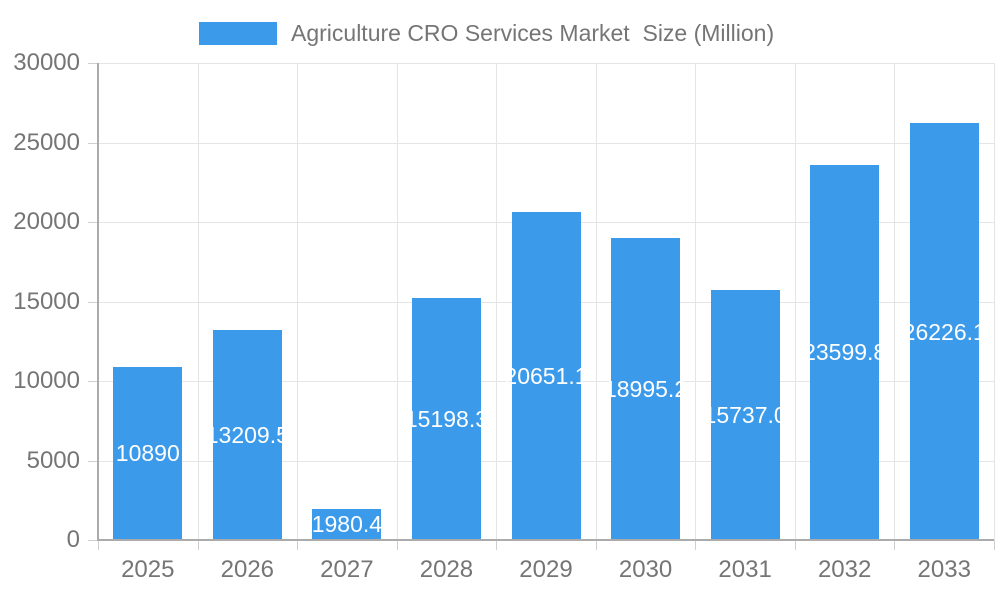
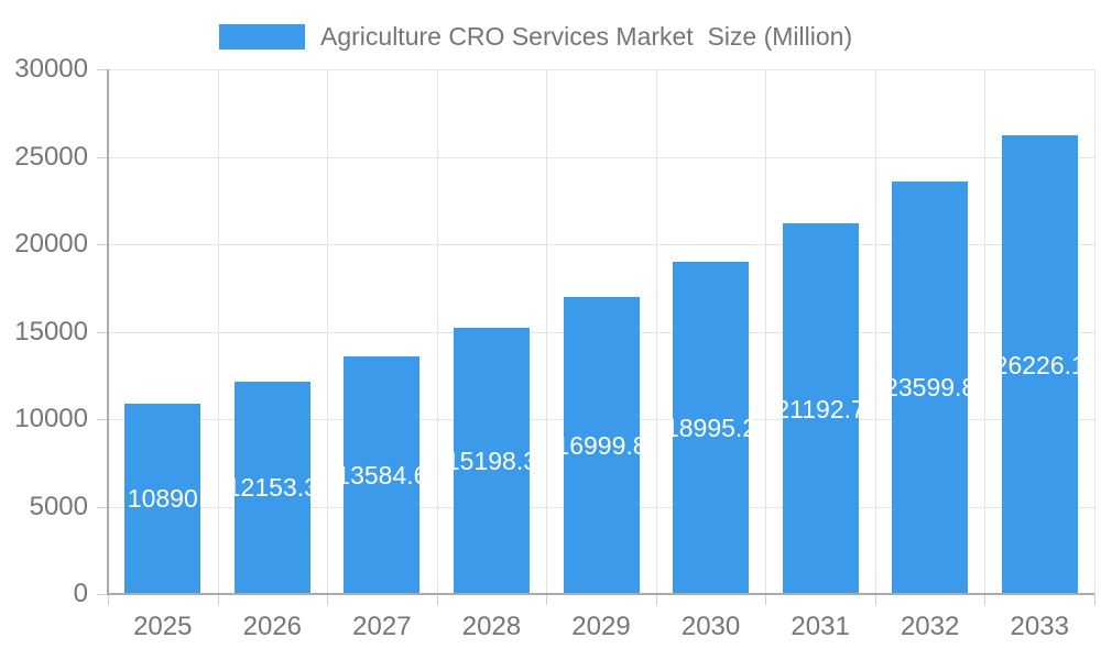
2026: 13209.5 -> 12153.3
2027: 1980.4 -> 13584.6
2029: 20651.1 -> 16999.8
2031: 15737.0 -> 21192.7
